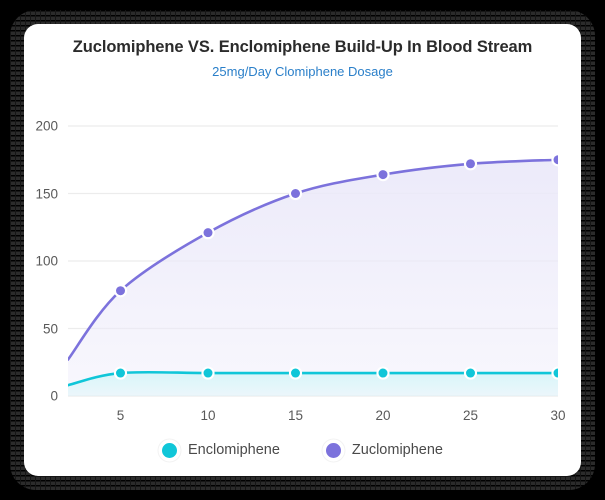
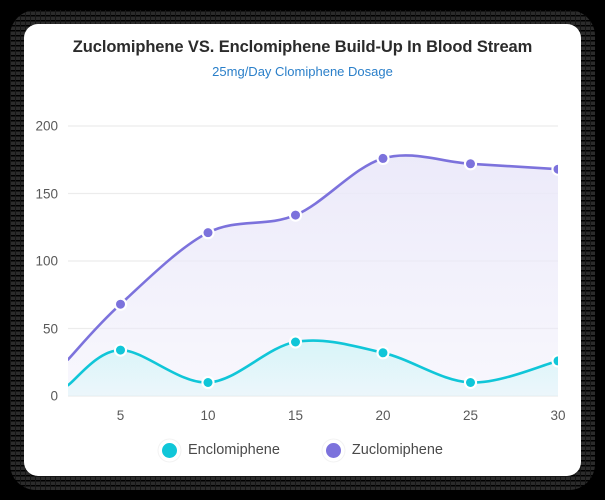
Enclomiphene/5: 17 -> 34
Zuclomiphene/5: 78 -> 68
Enclomiphene/10: 17 -> 10
Enclomiphene/15: 17 -> 40
Zuclomiphene/15: 150 -> 134
Enclomiphene/20: 17 -> 32
Zuclomiphene/20: 164 -> 176
Enclomiphene/25: 17 -> 10
Enclomiphene/30: 17 -> 26
Zuclomiphene/30: 175 -> 168
